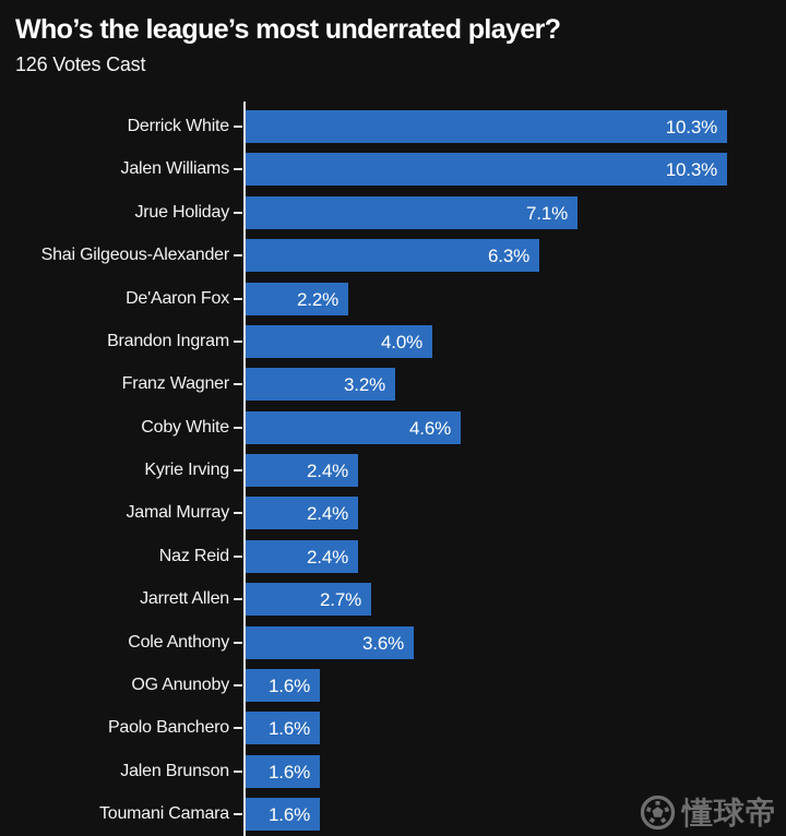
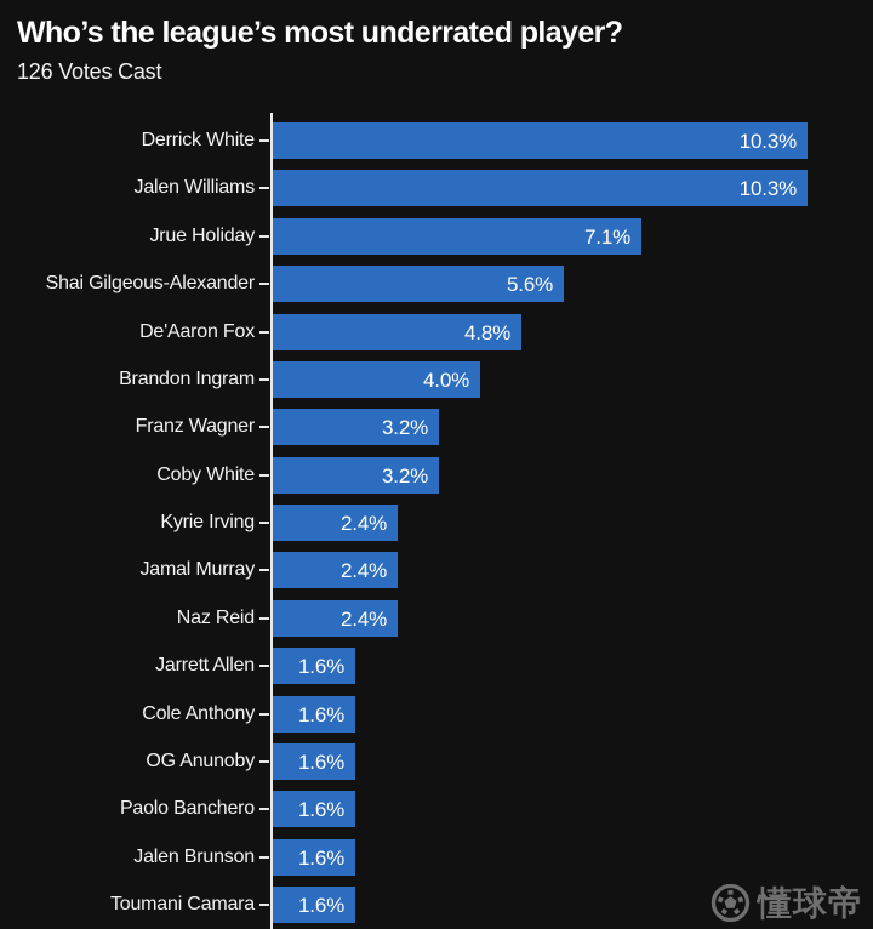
Shai Gilgeous-Alexander: 6.3% -> 5.6%
De'Aaron Fox: 2.2% -> 4.8%
Coby White: 4.6% -> 3.2%
Jarrett Allen: 2.7% -> 1.6%
Cole Anthony: 3.6% -> 1.6%
